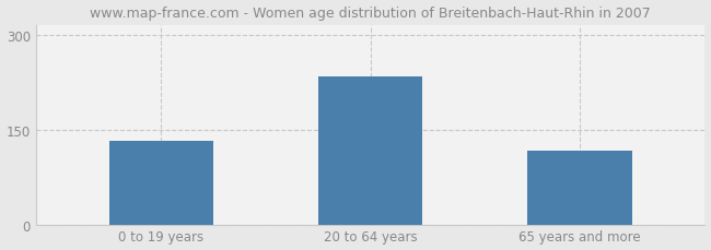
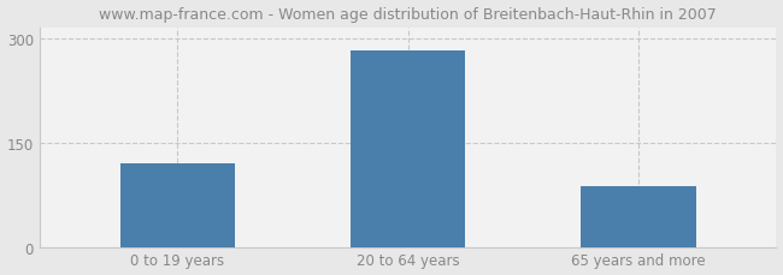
0 to 19 years: 132 -> 120
20 to 64 years: 234 -> 282
65 years and more: 116 -> 88
